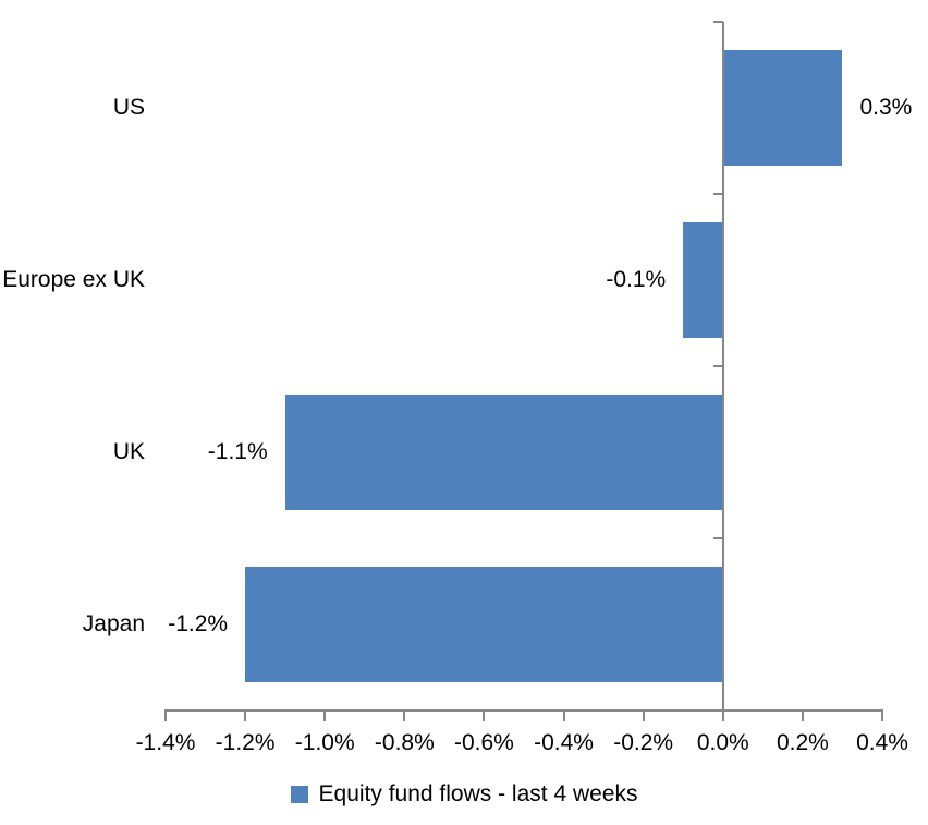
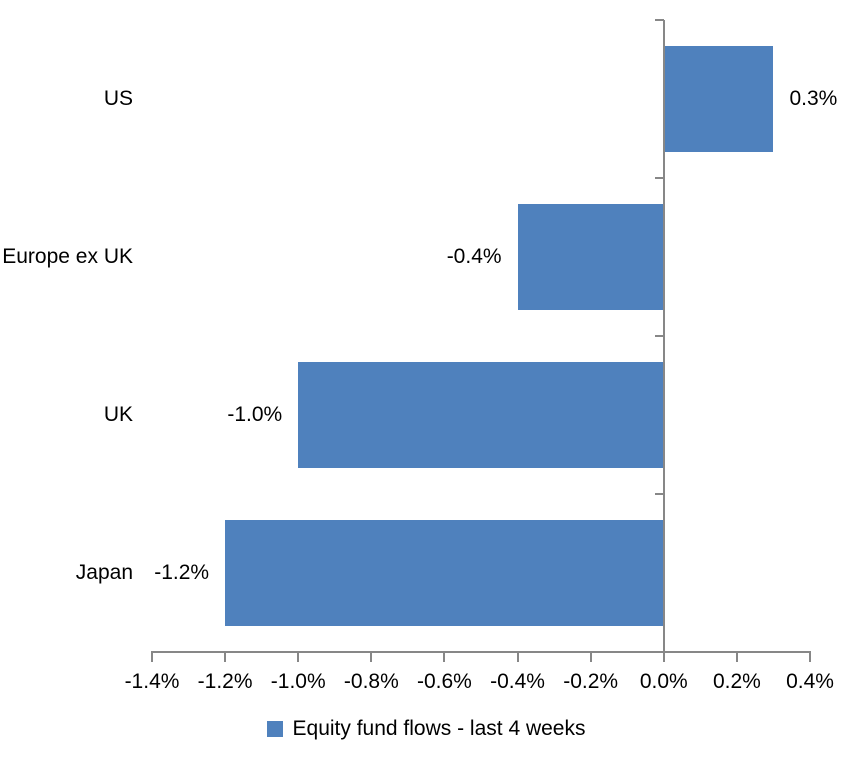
Europe ex UK: -0.1% -> -0.4%
UK: -1.1% -> -1.0%
